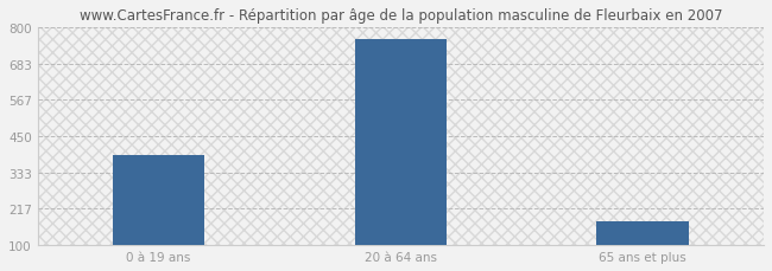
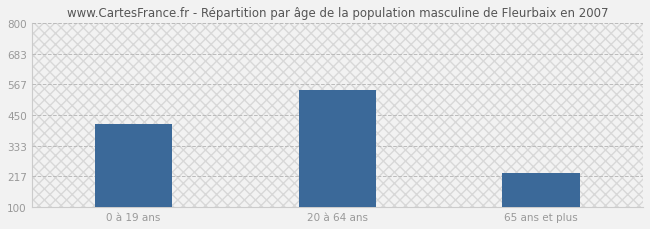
0 à 19 ans: 390 -> 415
20 à 64 ans: 760 -> 545
65 ans et plus: 175 -> 230
